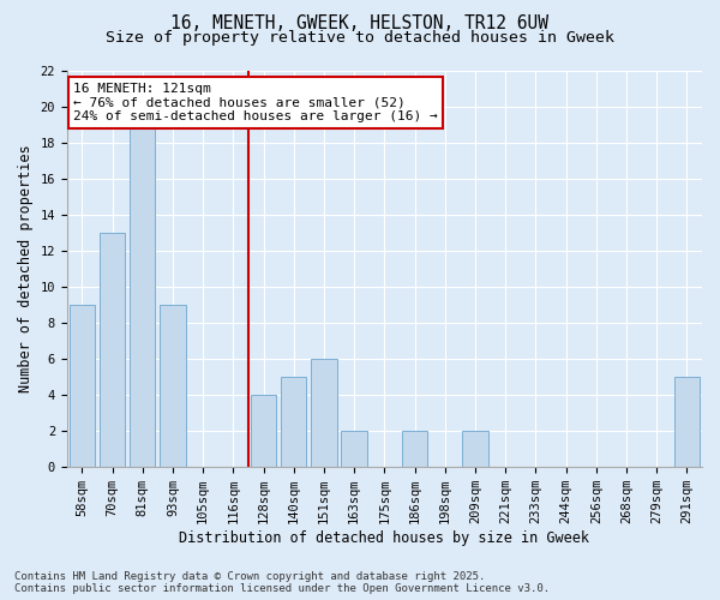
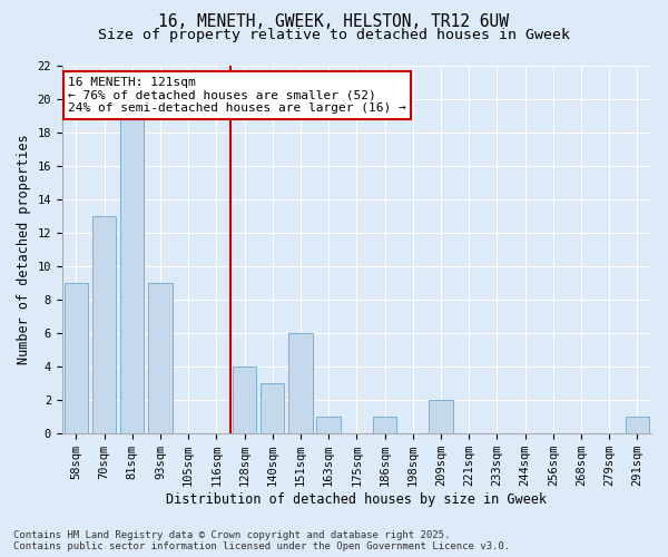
140sqm: 5 -> 3
163sqm: 2 -> 1
186sqm: 2 -> 1
291sqm: 5 -> 1
